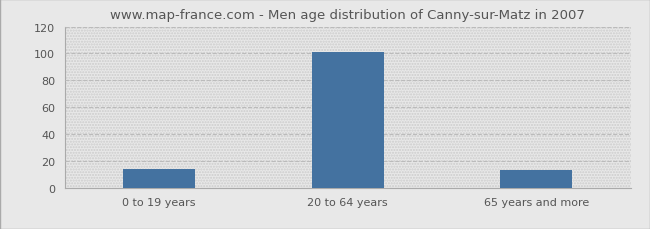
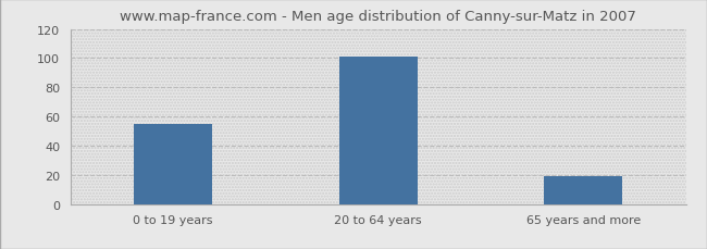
0 to 19 years: 14 -> 55
65 years and more: 13 -> 19
